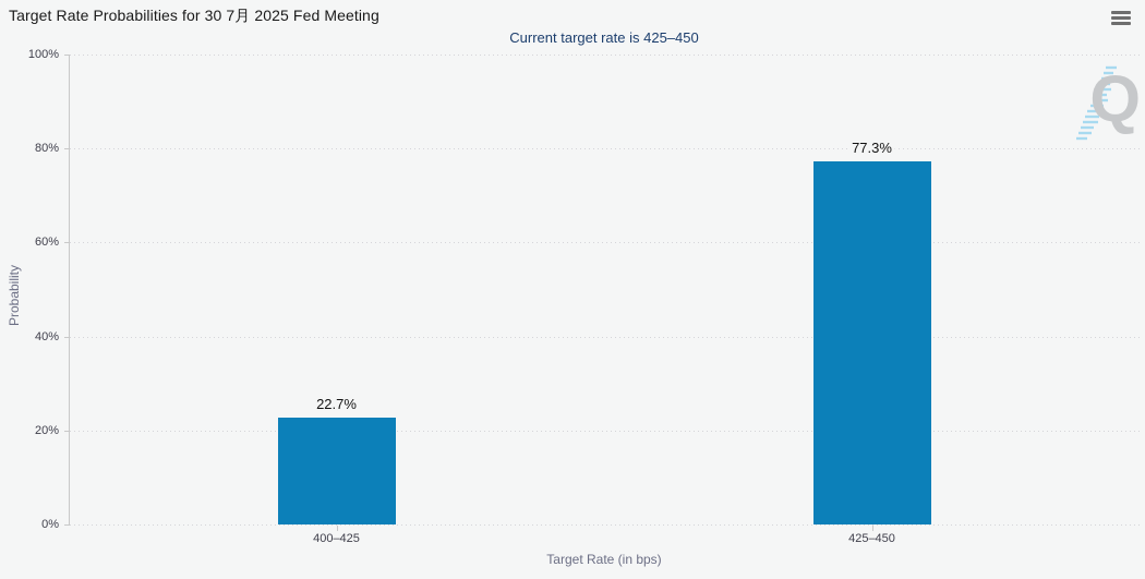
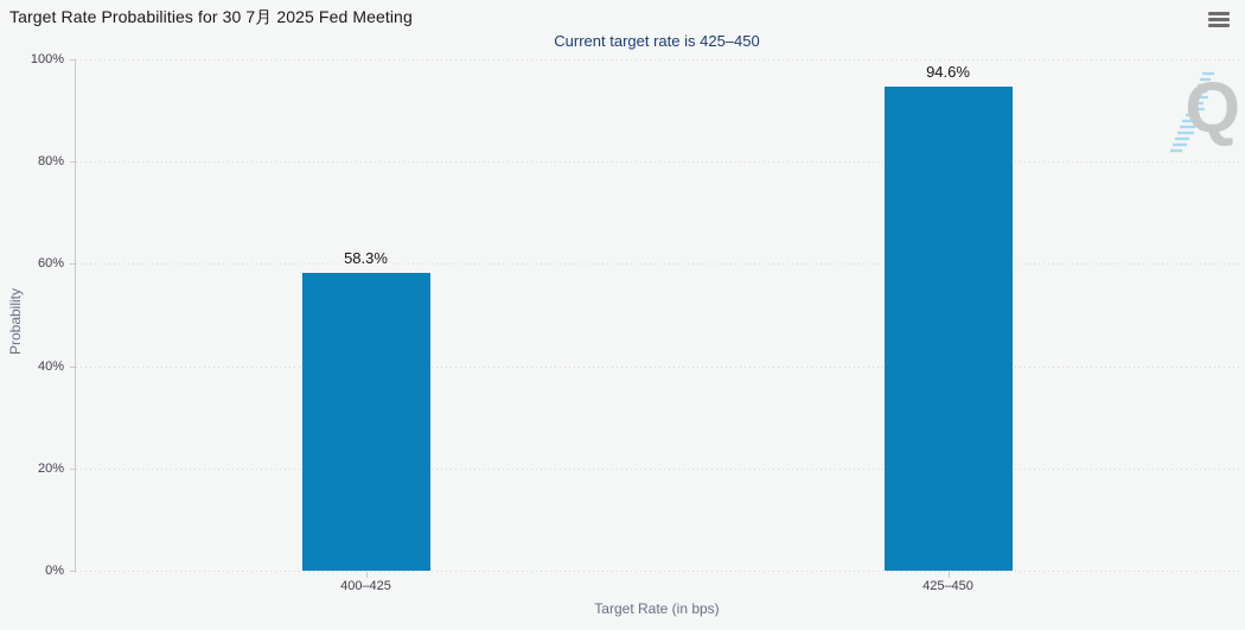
400–425: 22.7% -> 58.3%
425–450: 77.3% -> 94.6%
